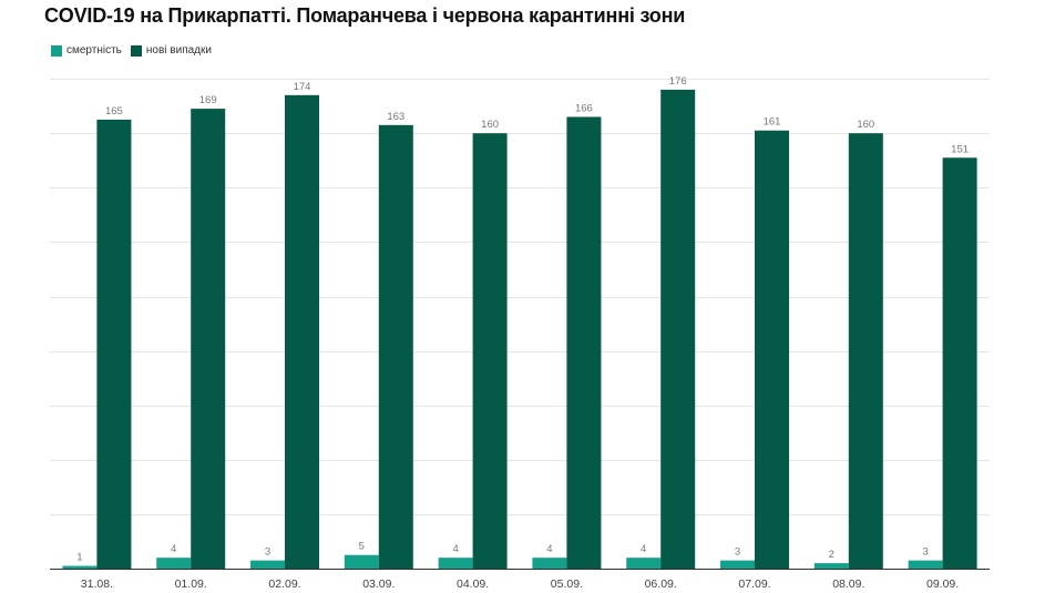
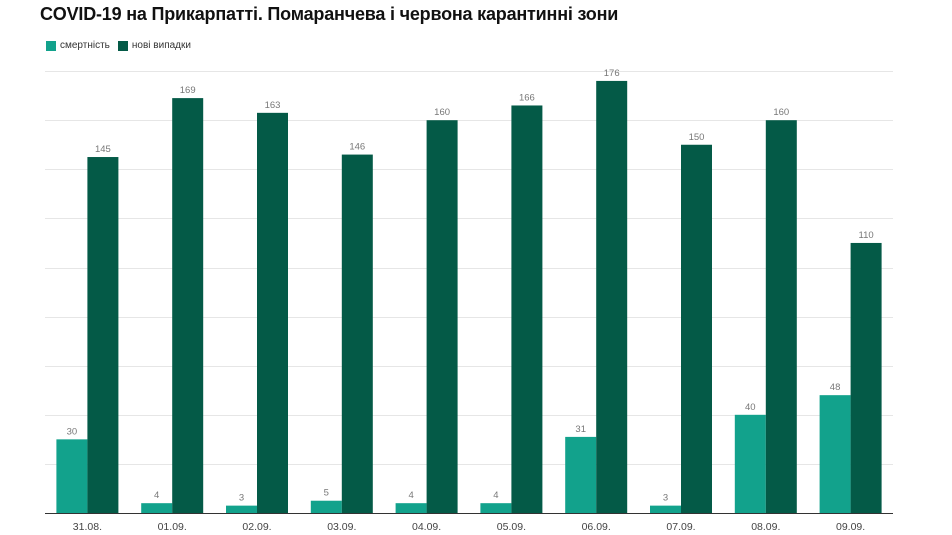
смертність/31.08.: 1 -> 30
нові випадки/31.08.: 165 -> 145
нові випадки/02.09.: 174 -> 163
нові випадки/03.09.: 163 -> 146
смертність/06.09.: 4 -> 31
нові випадки/07.09.: 161 -> 150
смертність/08.09.: 2 -> 40
смертність/09.09.: 3 -> 48
нові випадки/09.09.: 151 -> 110
